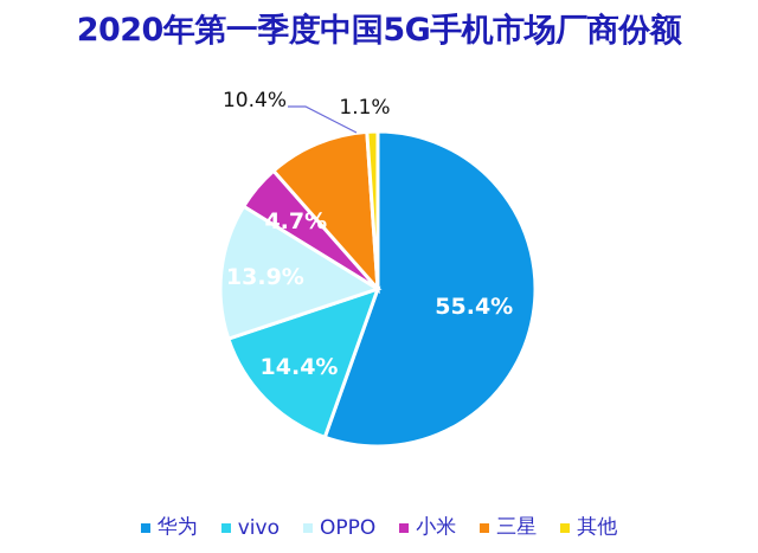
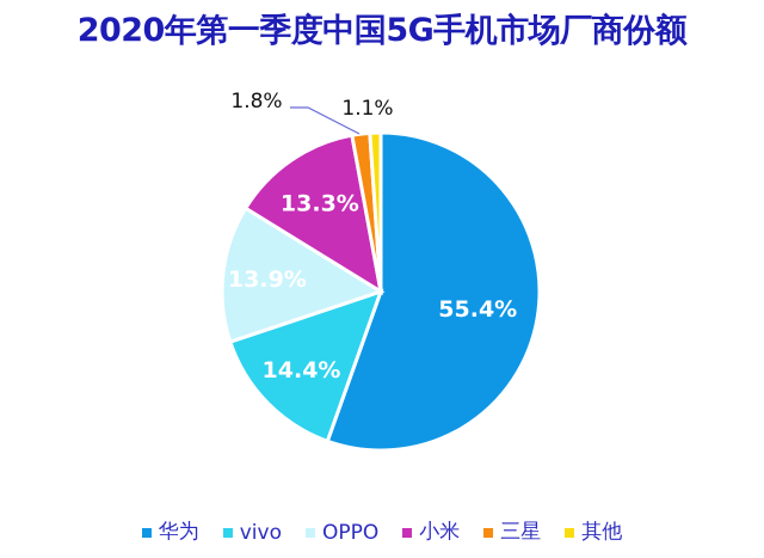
小米: 4.7% -> 13.3%
三星: 10.4% -> 1.8%
